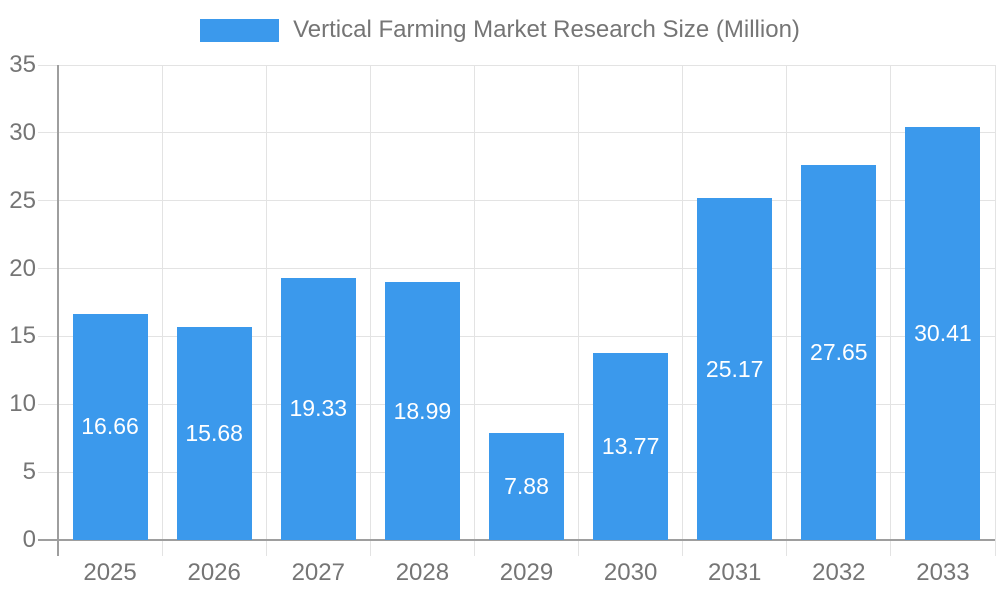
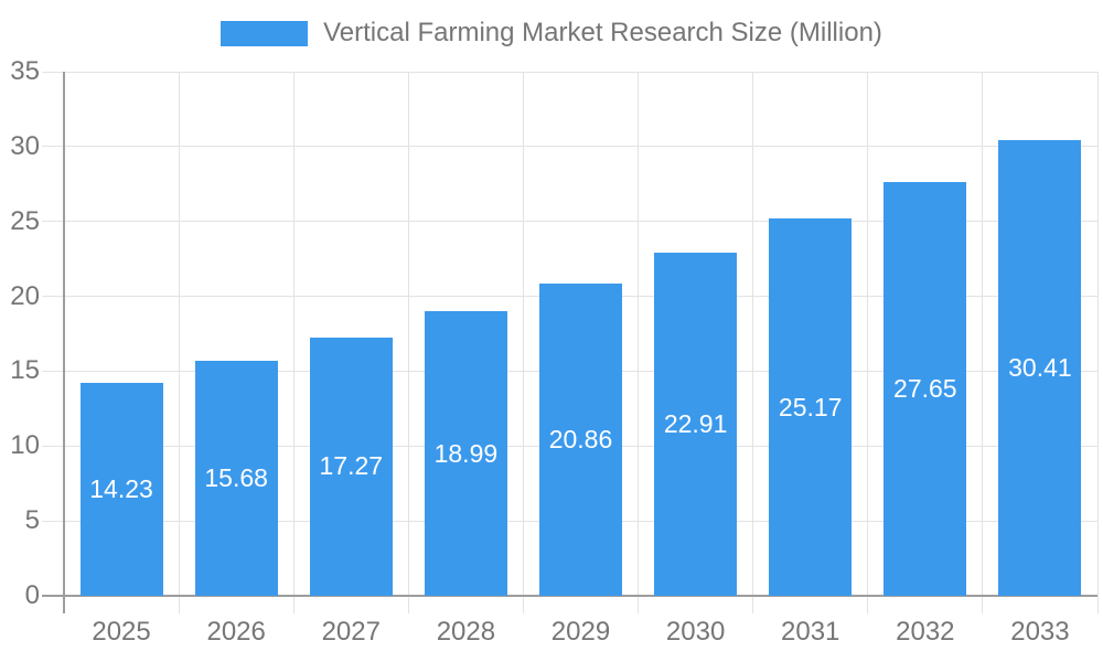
2025: 16.66 -> 14.23
2027: 19.33 -> 17.27
2029: 7.88 -> 20.86
2030: 13.77 -> 22.91
